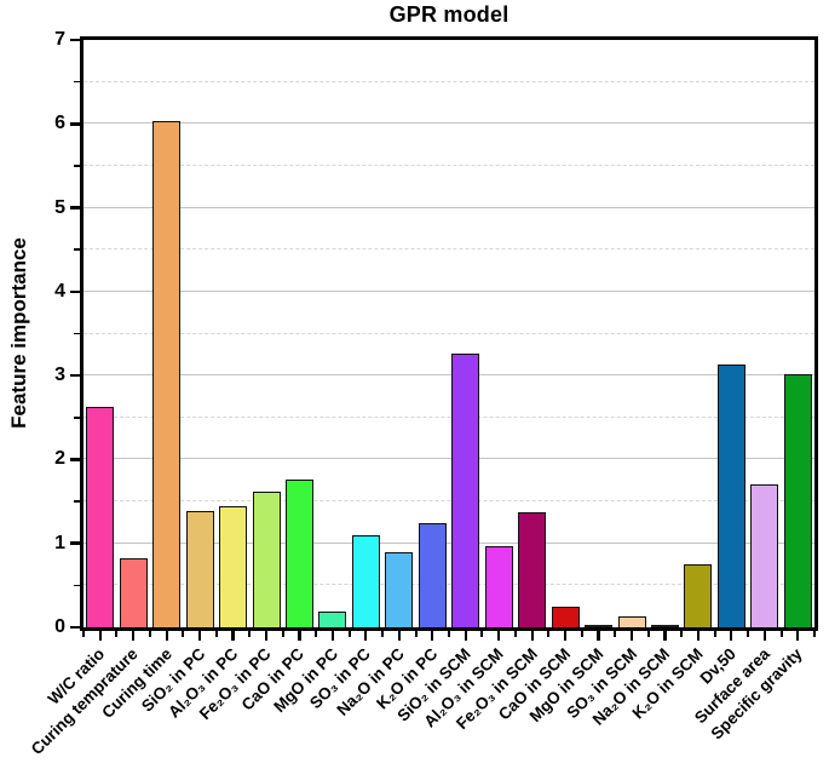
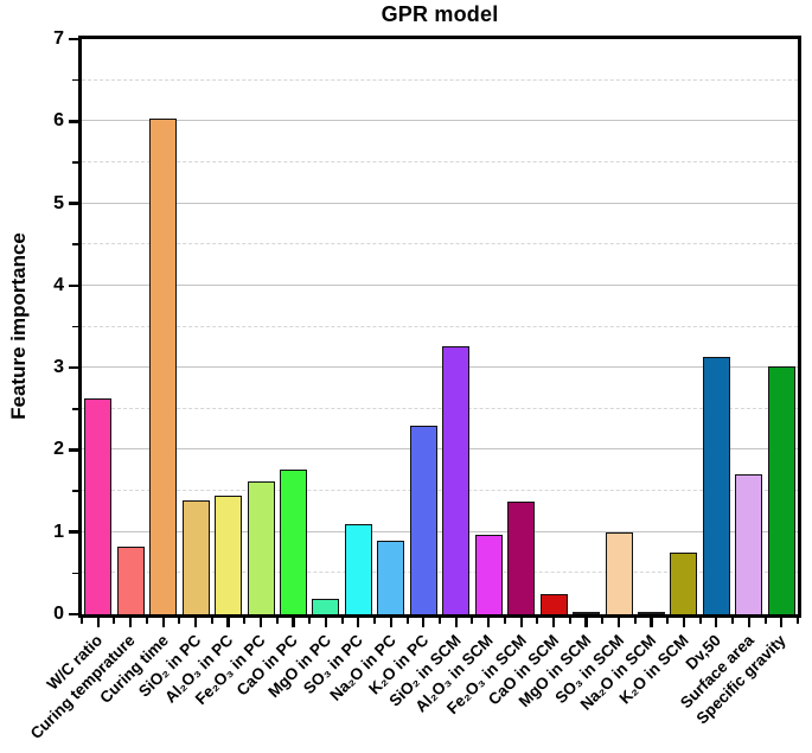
K₂O in PC: 1.2 -> 2.3
SO₃ in SCM: 0.1 -> 1.0
